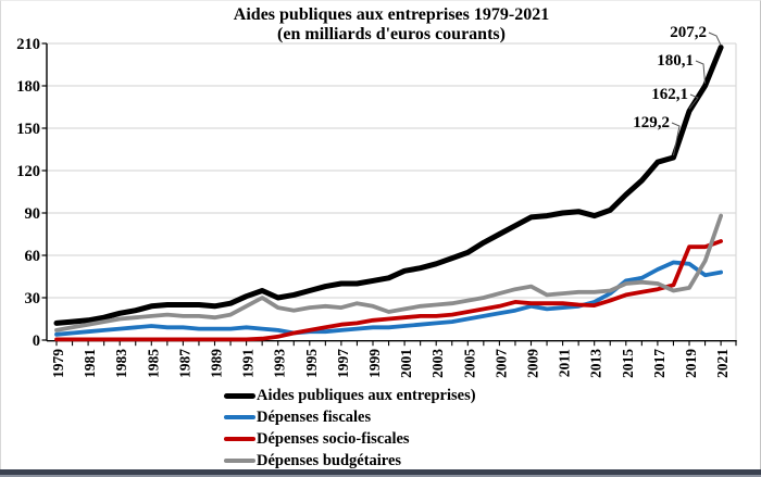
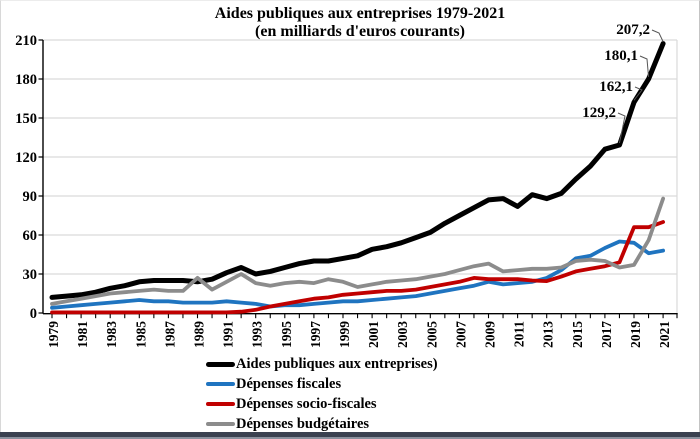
Dépenses budgétaires/1989: 16 -> 27
Aides publiques aux entreprises)/2011: 90 -> 82
